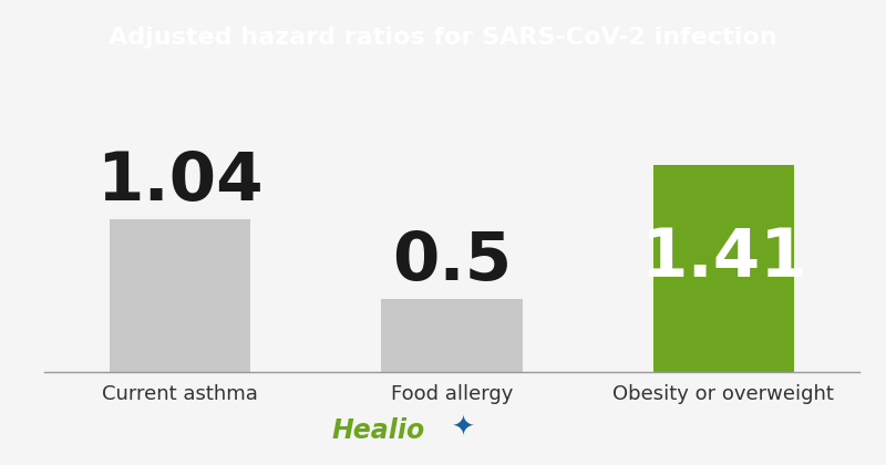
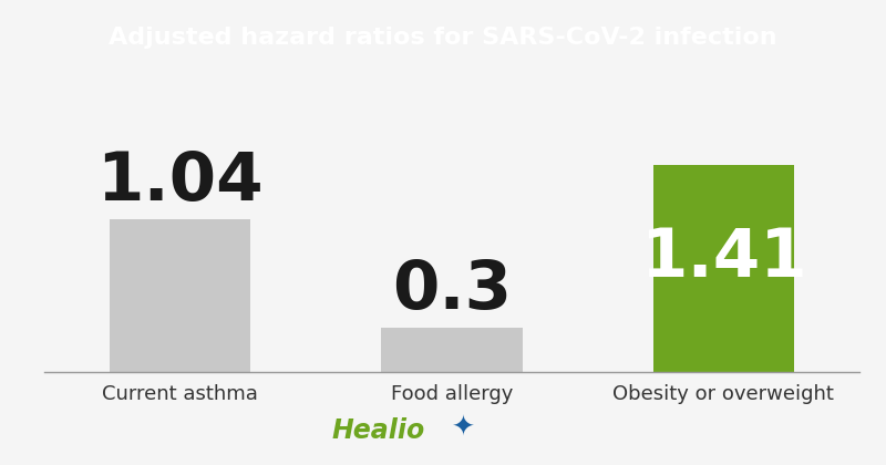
Food allergy: 0.5 -> 0.3
